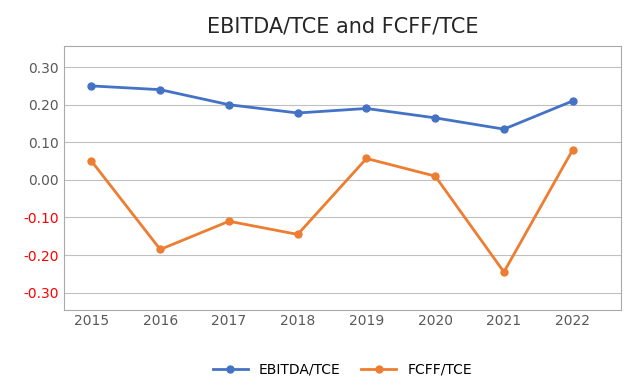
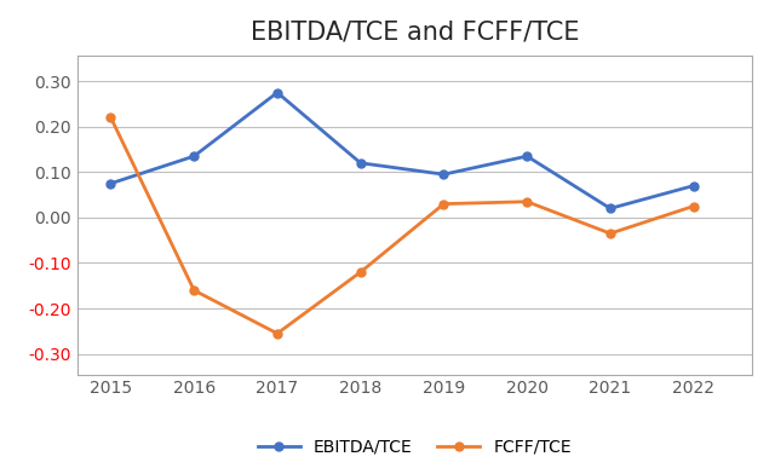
EBITDA/TCE/2015: 0.250 -> 0.075
FCFF/TCE/2015: 0.050 -> 0.220
EBITDA/TCE/2016: 0.240 -> 0.135
FCFF/TCE/2016: -0.185 -> -0.160
EBITDA/TCE/2017: 0.200 -> 0.275
FCFF/TCE/2017: -0.110 -> -0.255
EBITDA/TCE/2018: 0.178 -> 0.120
FCFF/TCE/2018: -0.145 -> -0.120
EBITDA/TCE/2019: 0.190 -> 0.095
FCFF/TCE/2019: 0.057 -> 0.030
EBITDA/TCE/2020: 0.165 -> 0.135
FCFF/TCE/2020: 0.010 -> 0.035
EBITDA/TCE/2021: 0.135 -> 0.020
FCFF/TCE/2021: -0.245 -> -0.035
EBITDA/TCE/2022: 0.210 -> 0.070
FCFF/TCE/2022: 0.080 -> 0.025
